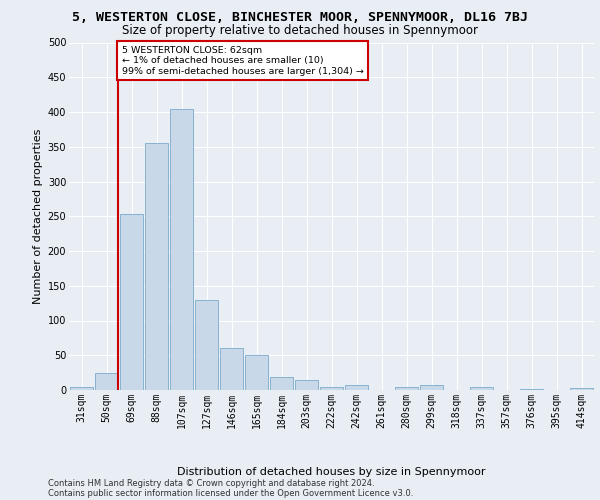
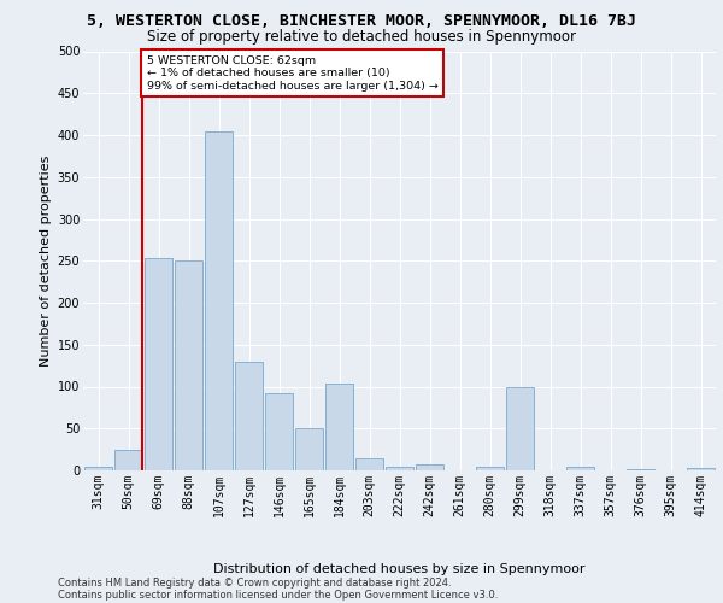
88sqm: 355 -> 250
146sqm: 60 -> 92
184sqm: 18 -> 104
299sqm: 7 -> 100
